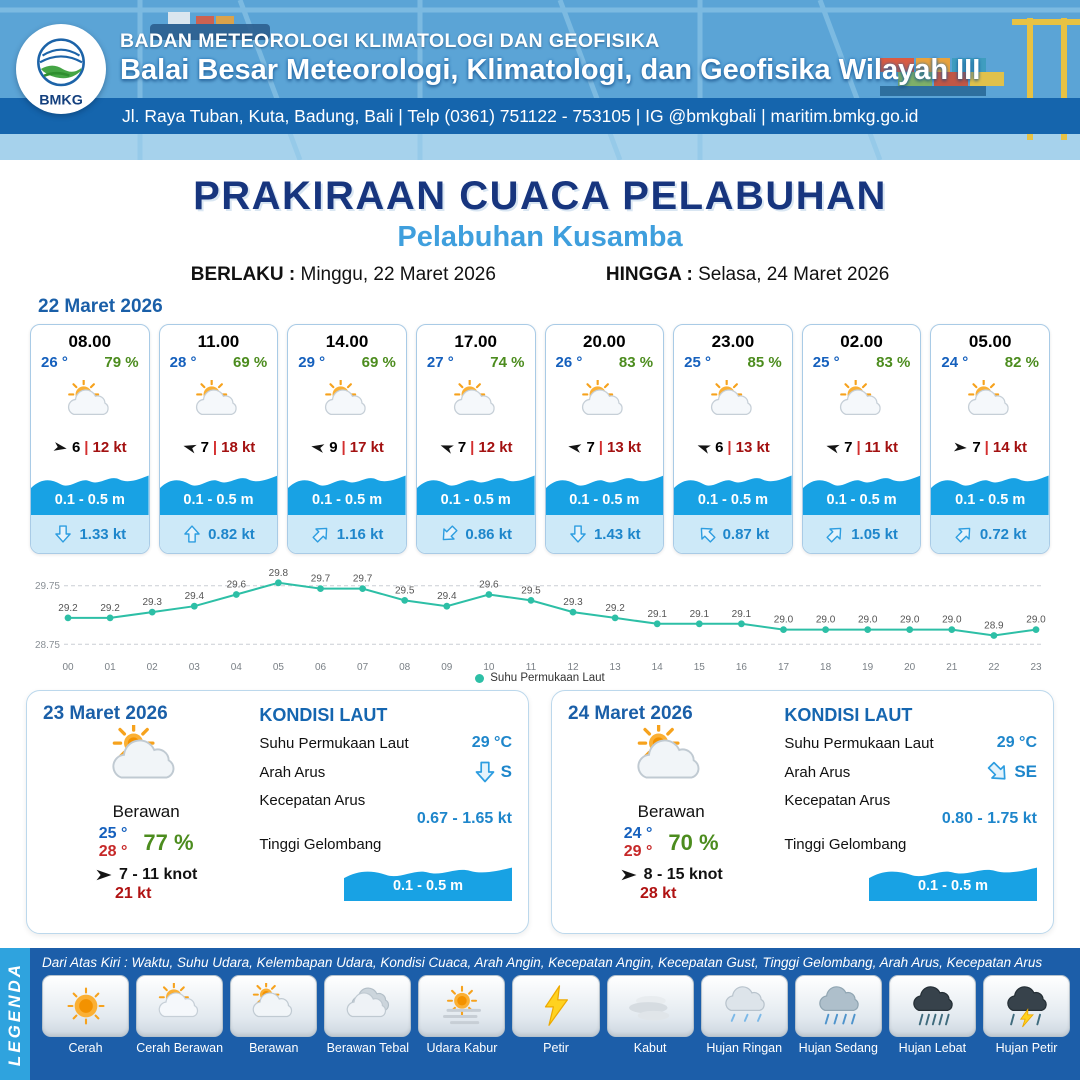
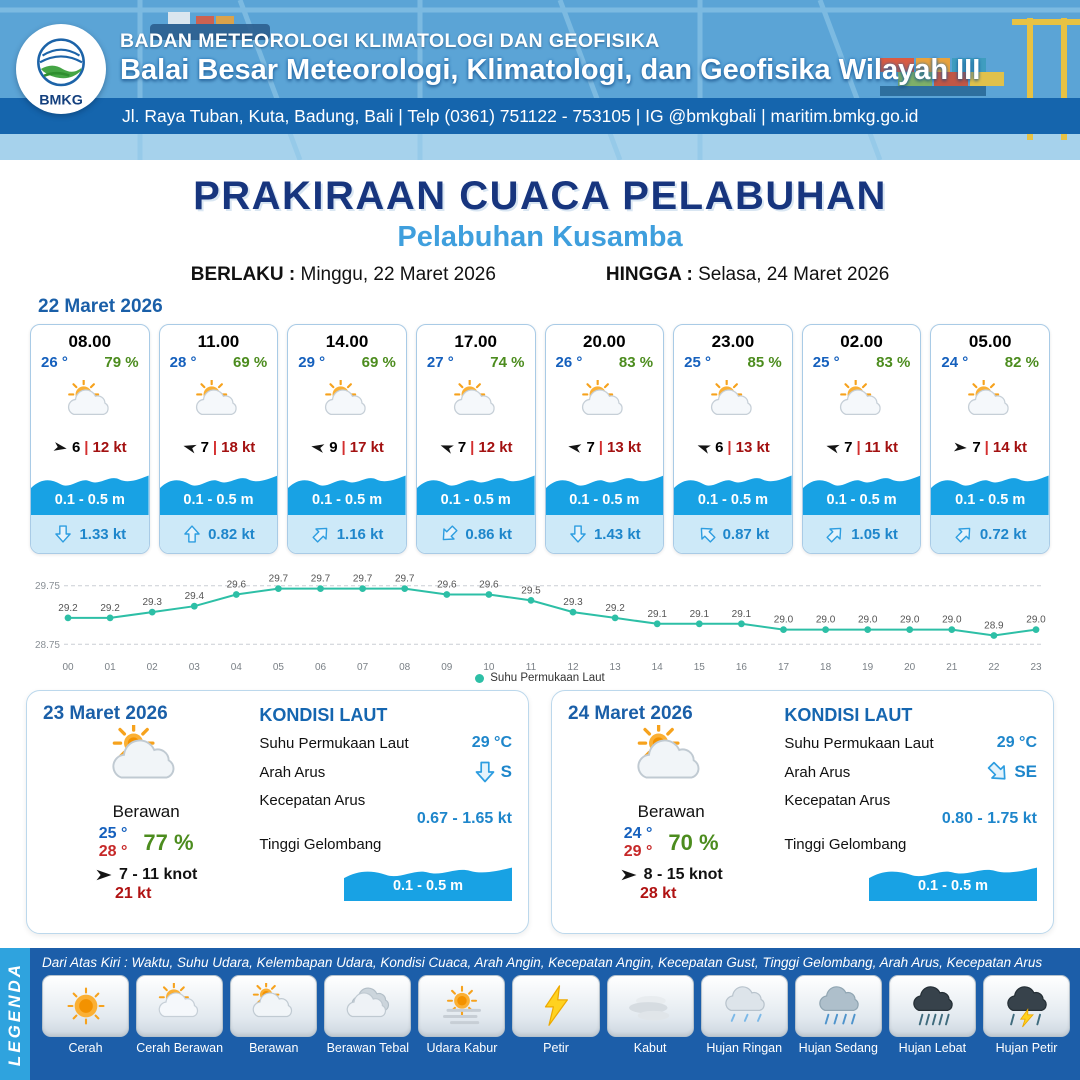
05: 29.8 -> 29.7
08: 29.5 -> 29.7
09: 29.4 -> 29.6
